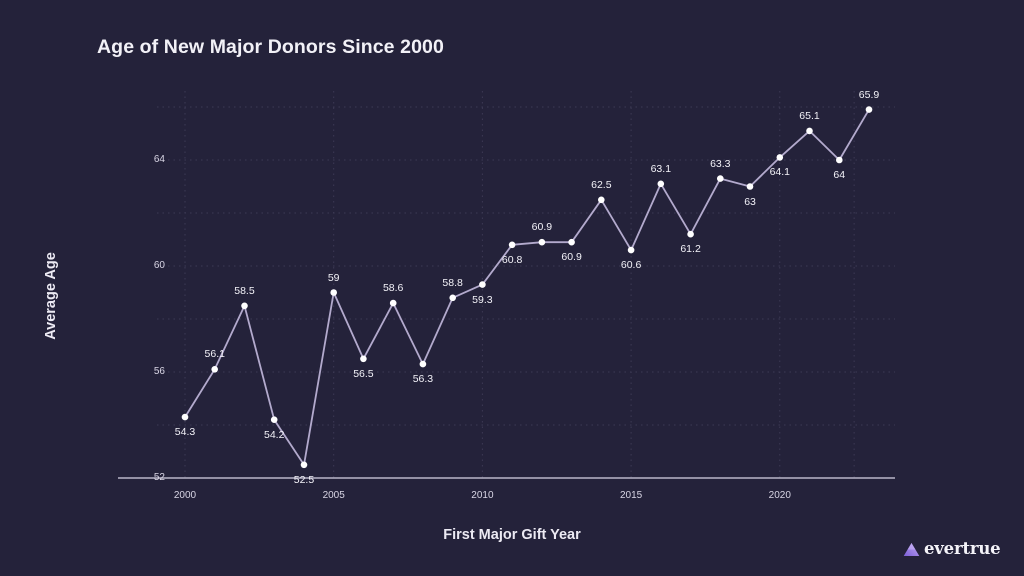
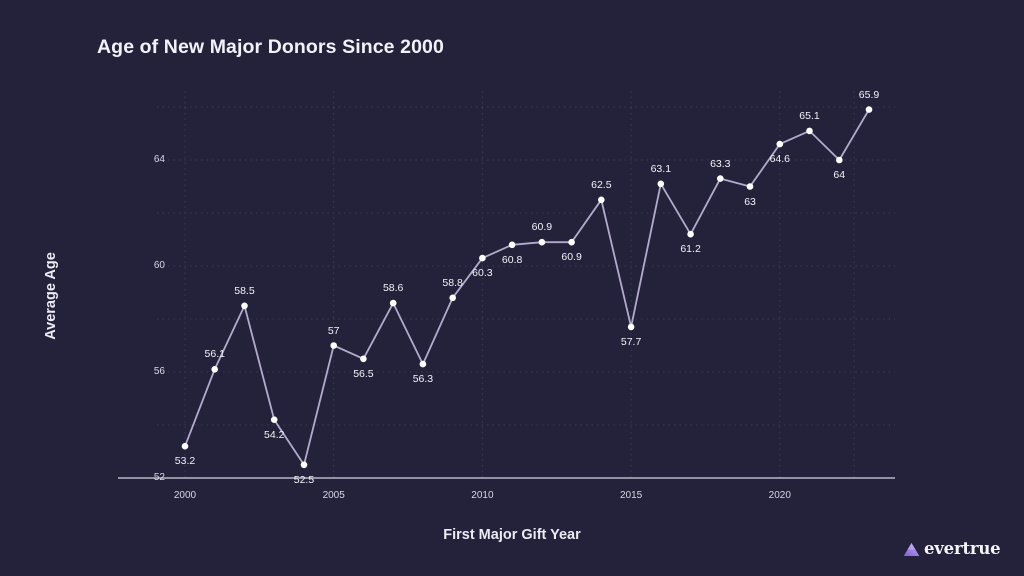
2000: 54.3 -> 53.2
2005: 59 -> 57
2010: 59.3 -> 60.3
2015: 60.6 -> 57.7
2020: 64.1 -> 64.6
